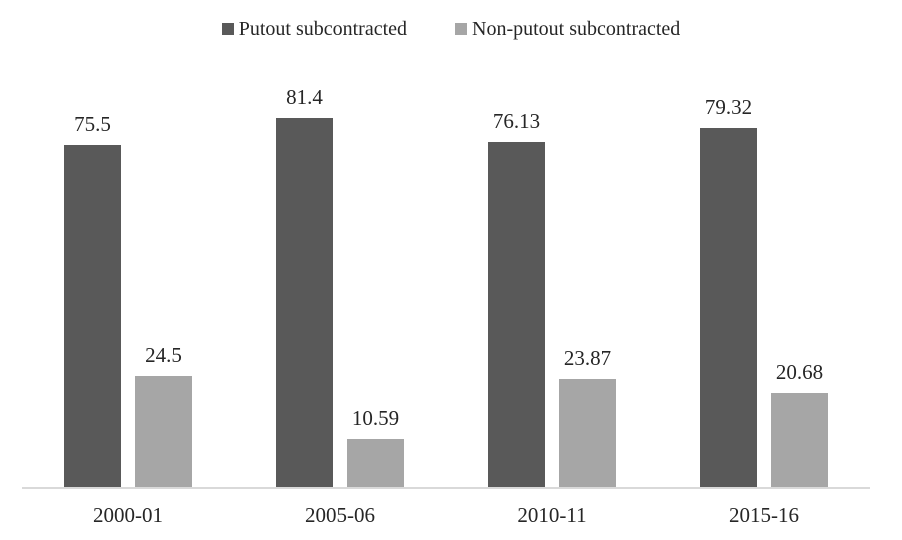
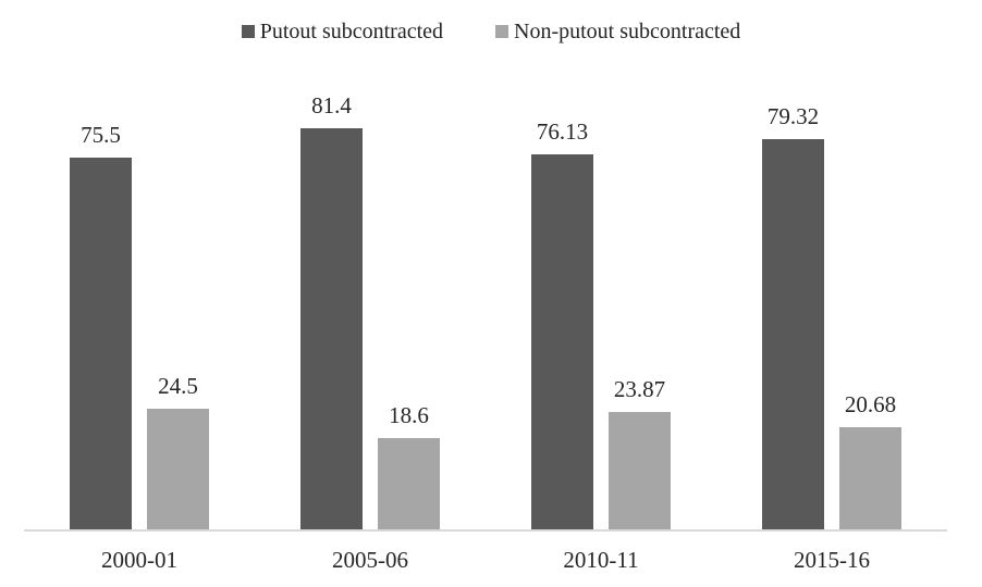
Non-putout subcontracted/2005-06: 10.59 -> 18.6
